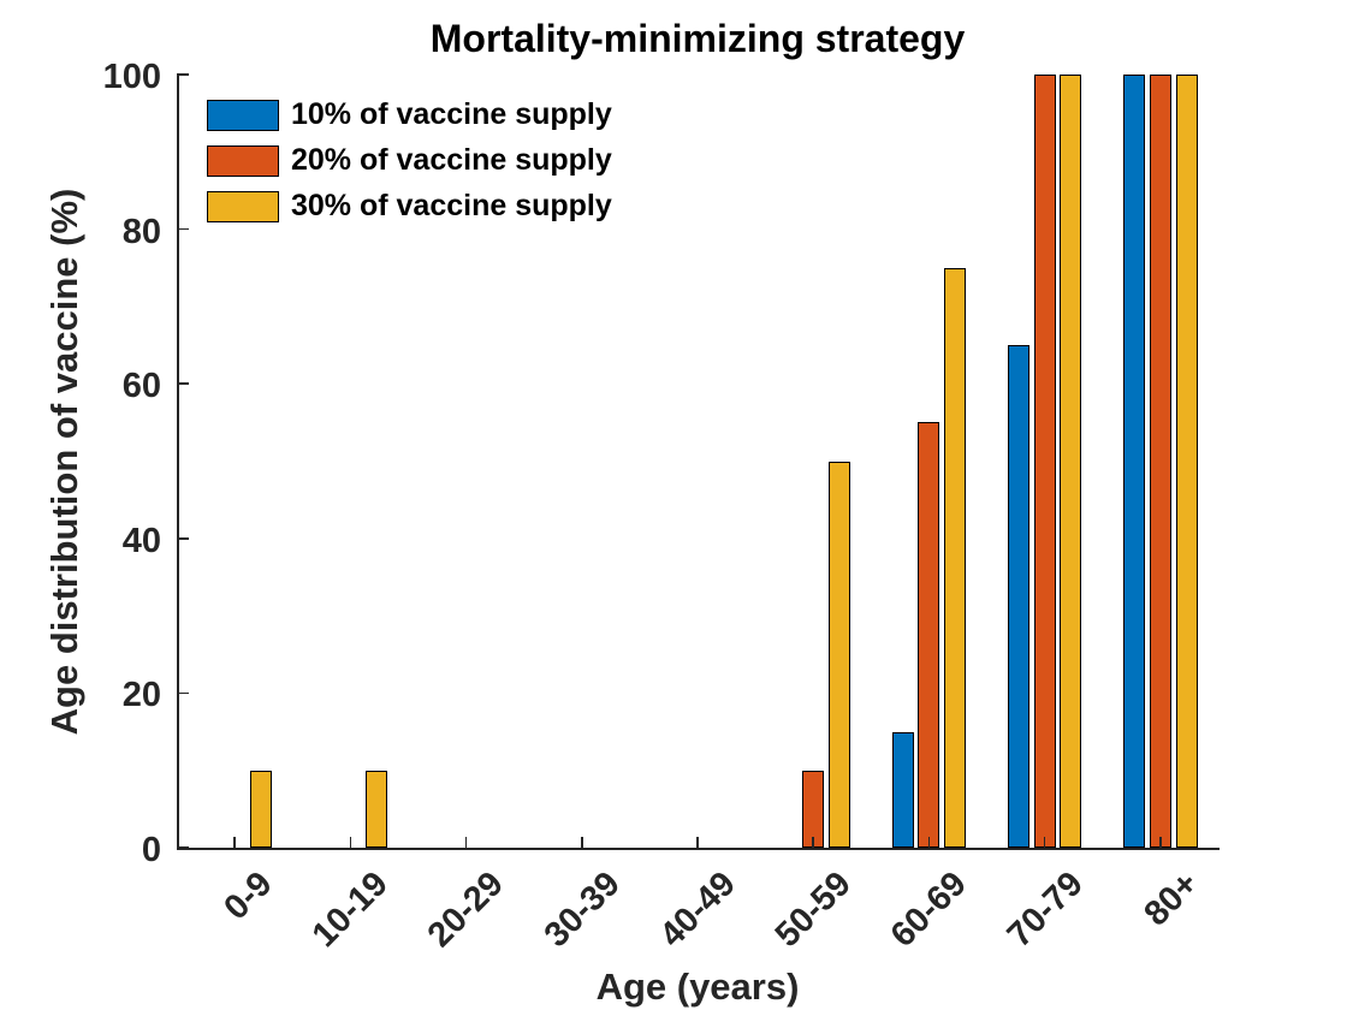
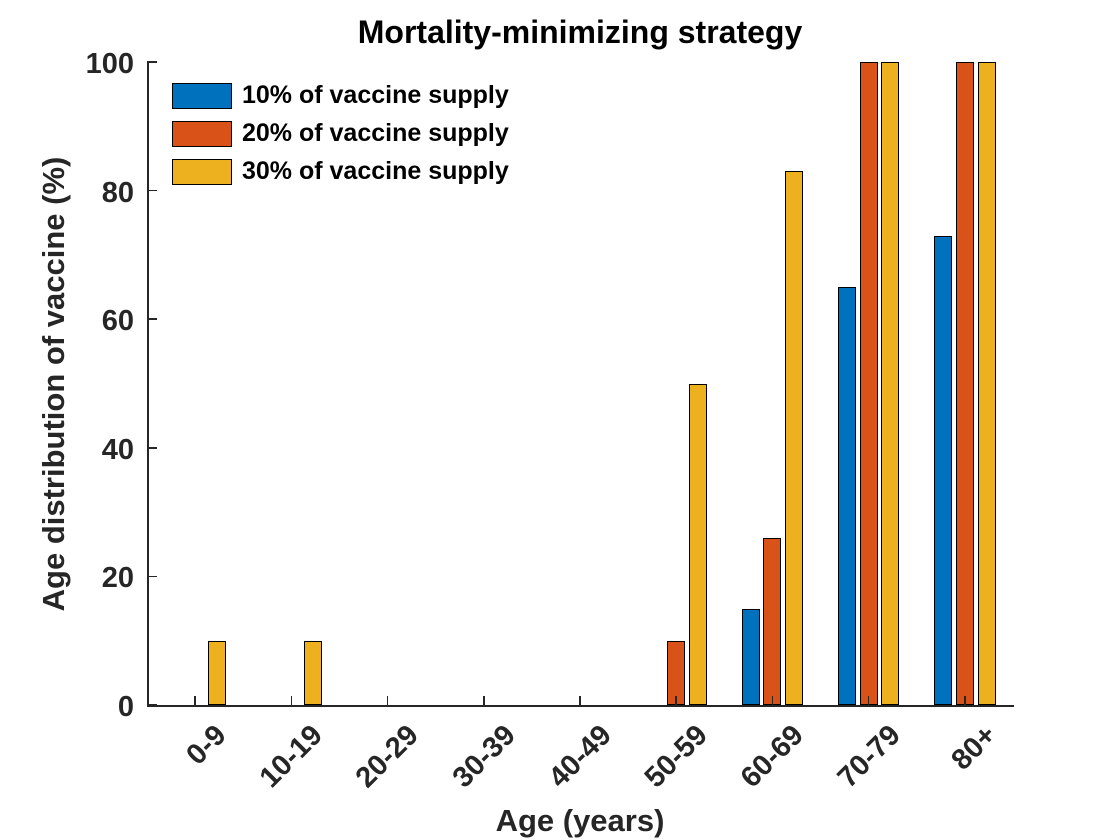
20% of vaccine supply/60-69: 55 -> 26
30% of vaccine supply/60-69: 75 -> 83
10% of vaccine supply/80+: 100 -> 73
